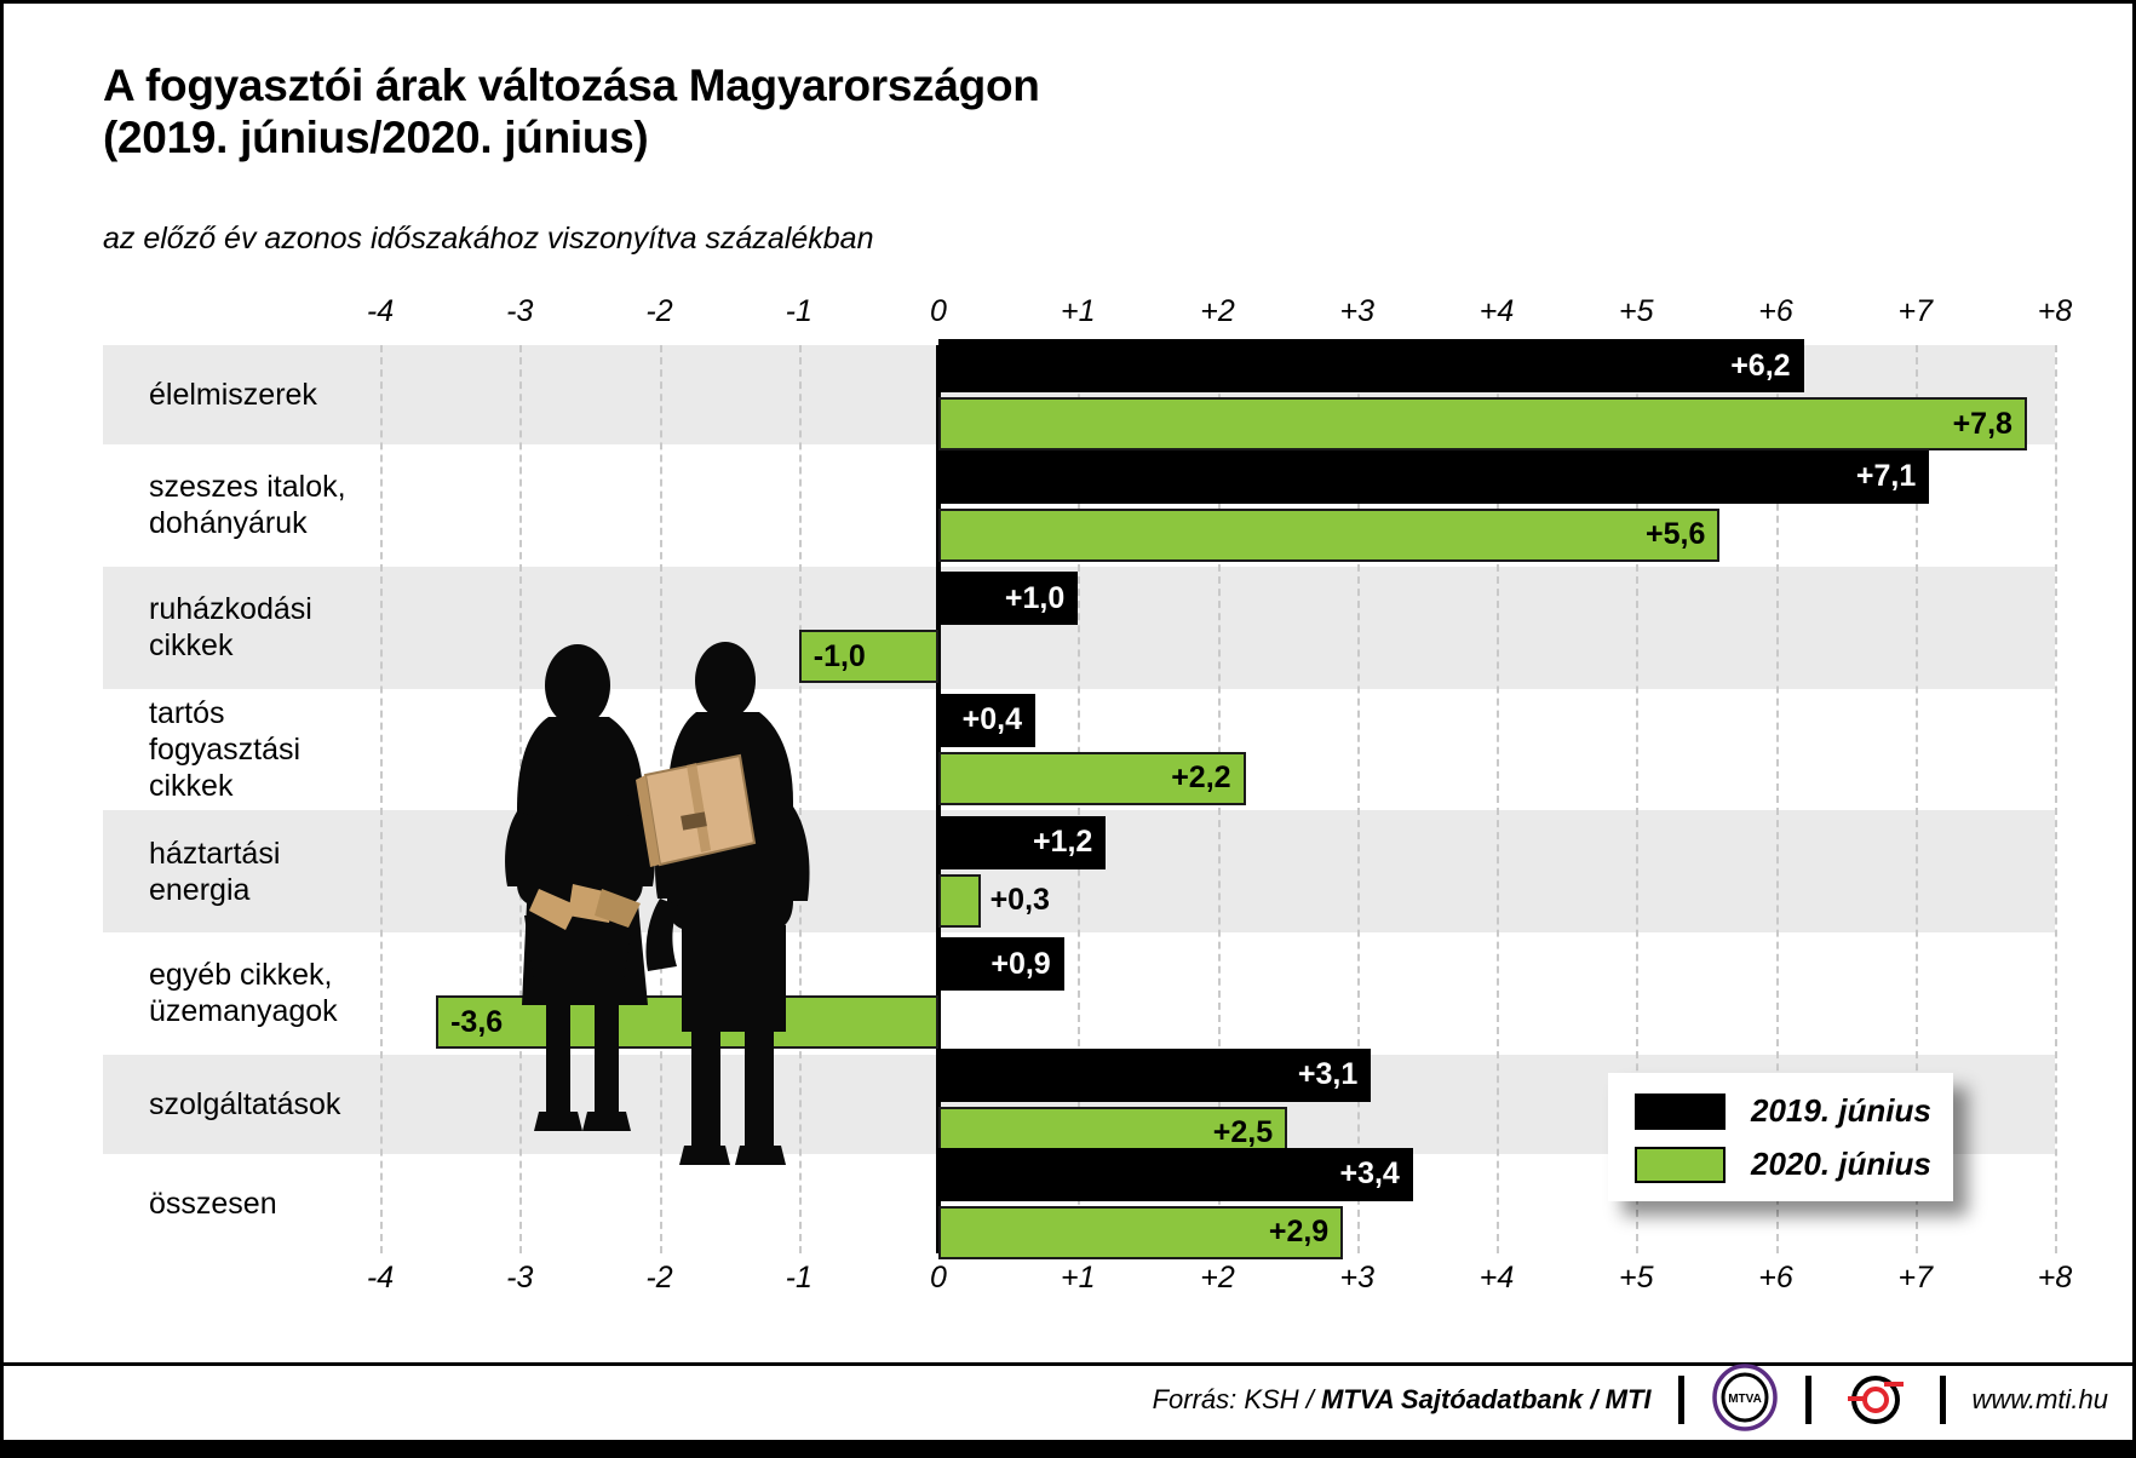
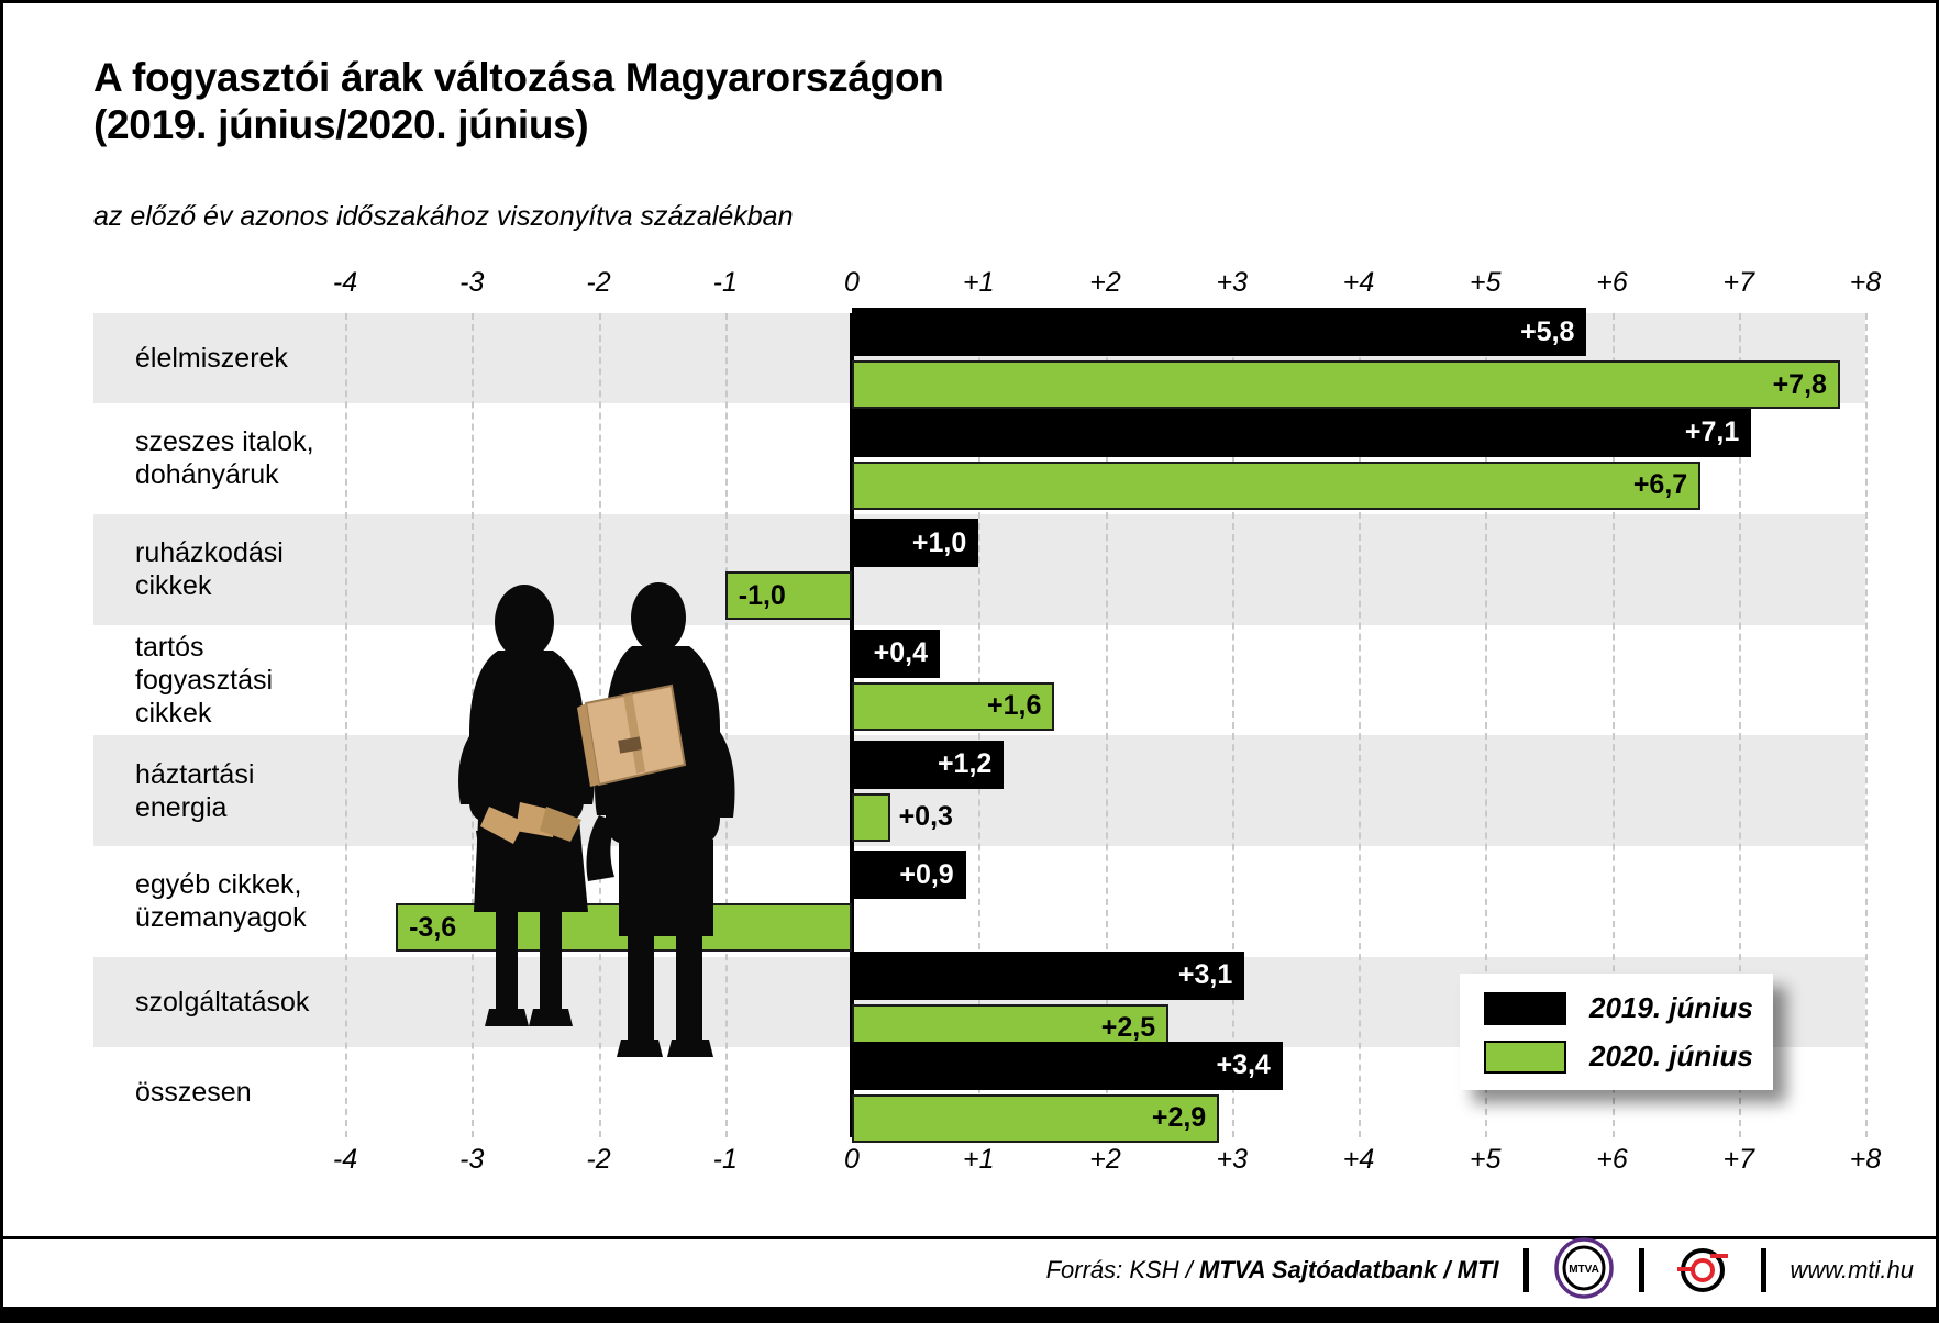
2019. június/élelmiszerek: +6,2 -> +5,8
2020. június/szeszes italok, dohányáruk: +5,6 -> +6,7
2020. június/tartós fogyasztási cikkek: +2,2 -> +1,6
